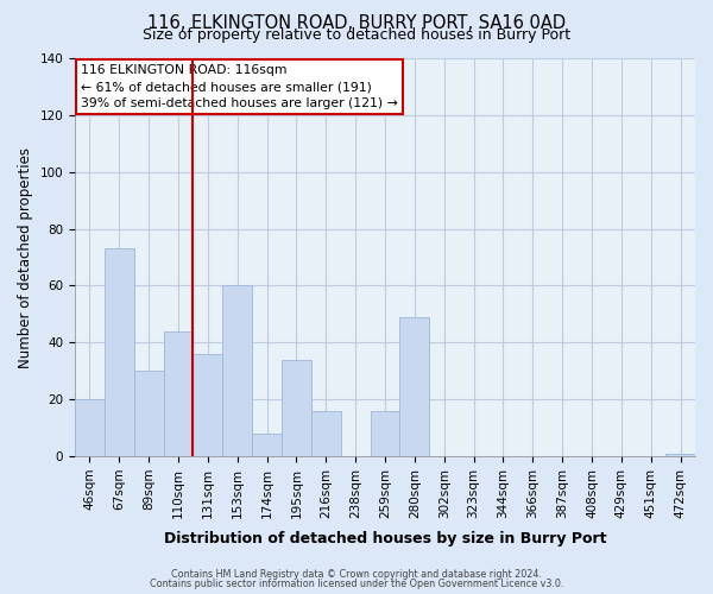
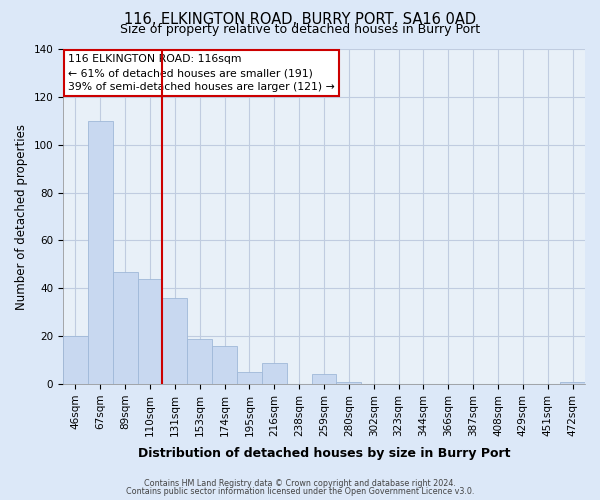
67sqm: 73 -> 110
89sqm: 30 -> 47
153sqm: 60 -> 19
174sqm: 8 -> 16
195sqm: 34 -> 5
216sqm: 16 -> 9
259sqm: 16 -> 4
280sqm: 49 -> 1
